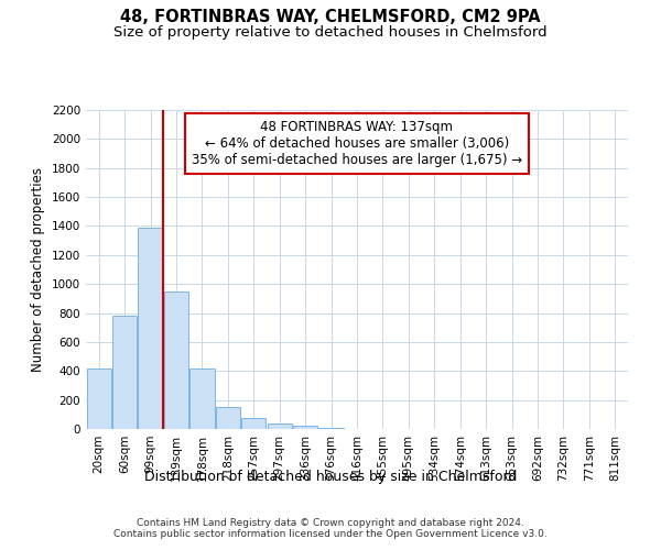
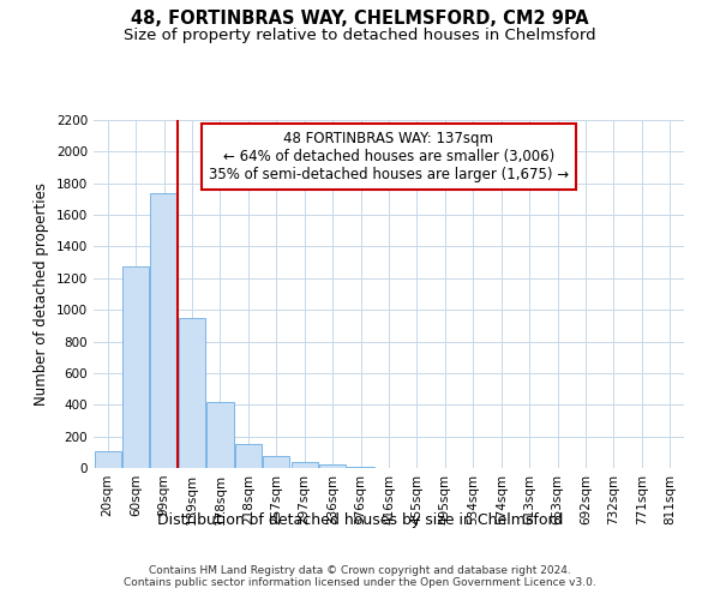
20sqm: 420 -> 110
60sqm: 780 -> 1280
99sqm: 1390 -> 1740
